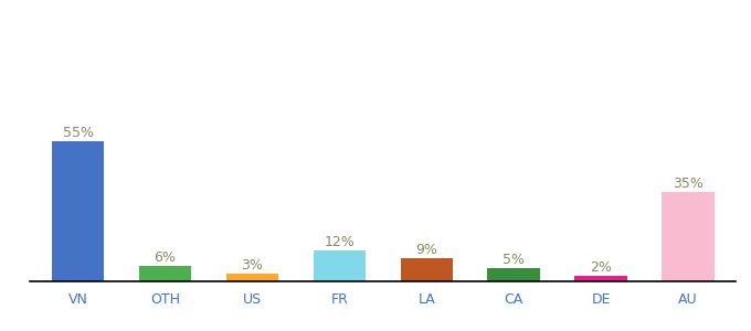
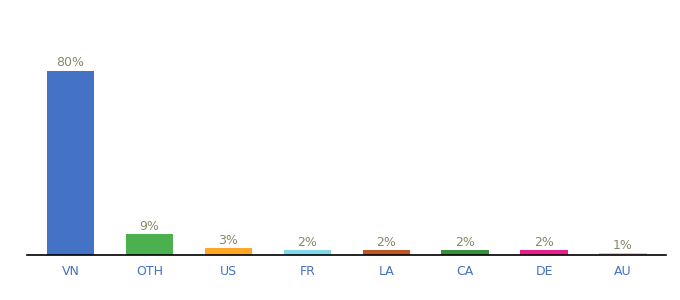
VN: 55% -> 80%
OTH: 6% -> 9%
FR: 12% -> 2%
LA: 9% -> 2%
CA: 5% -> 2%
AU: 35% -> 1%
